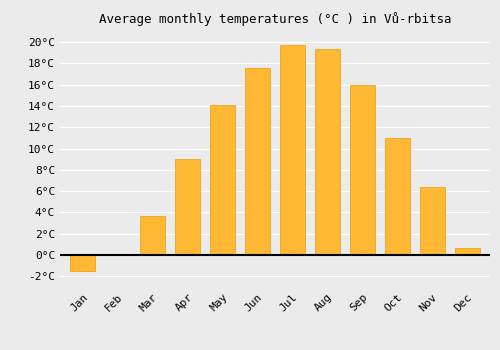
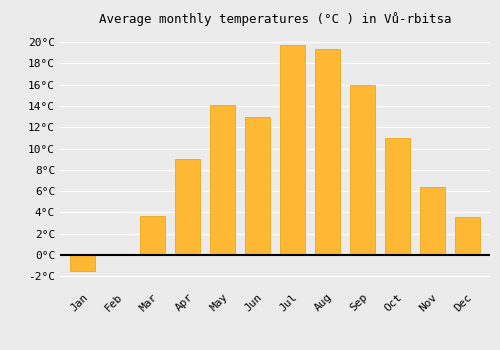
Jun: 17.6°C -> 13.0°C
Dec: 0.7°C -> 3.6°C
